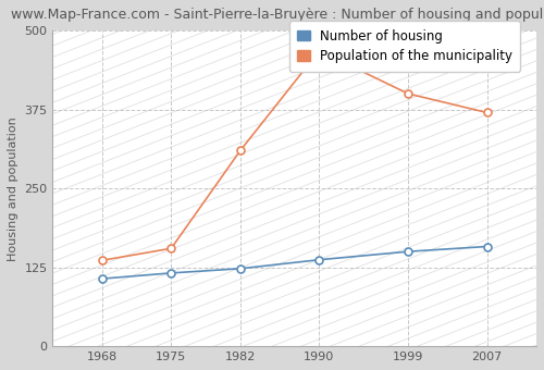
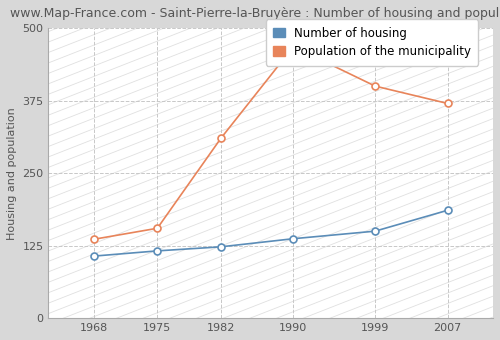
Number of housing/2007: 158 -> 186
